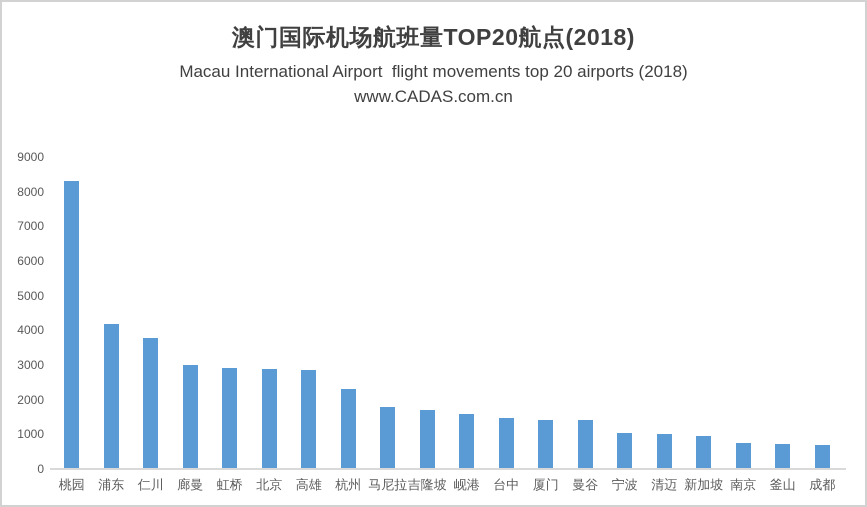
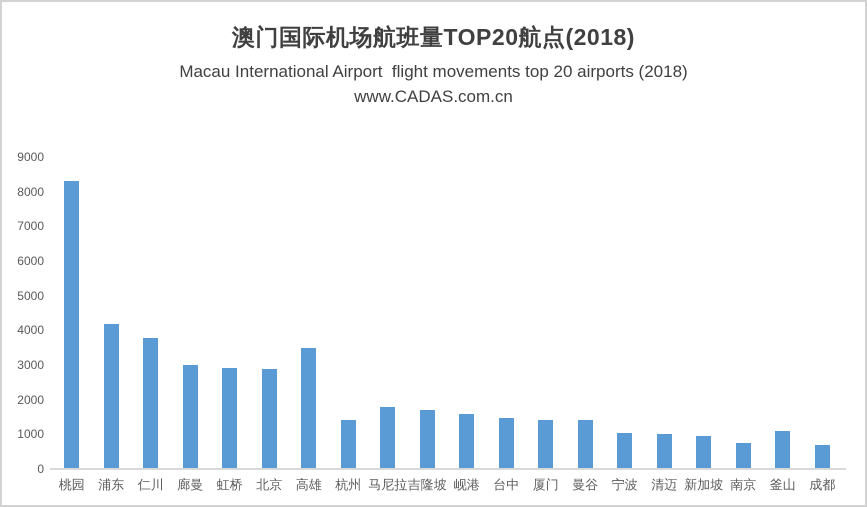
高雄: 2800 -> 3500
杭州: 2300 -> 1400
釜山: 700 -> 1100
